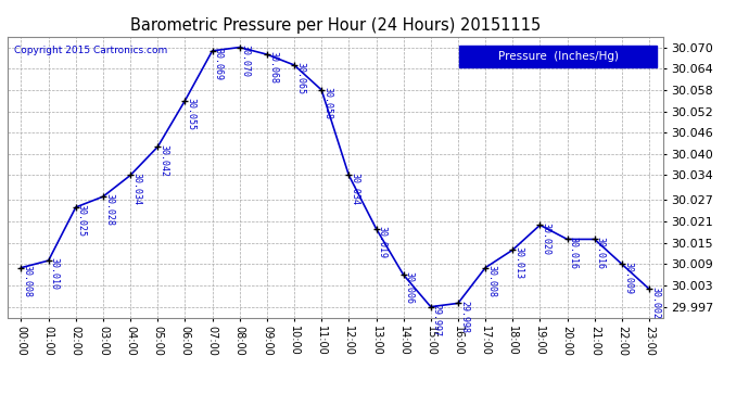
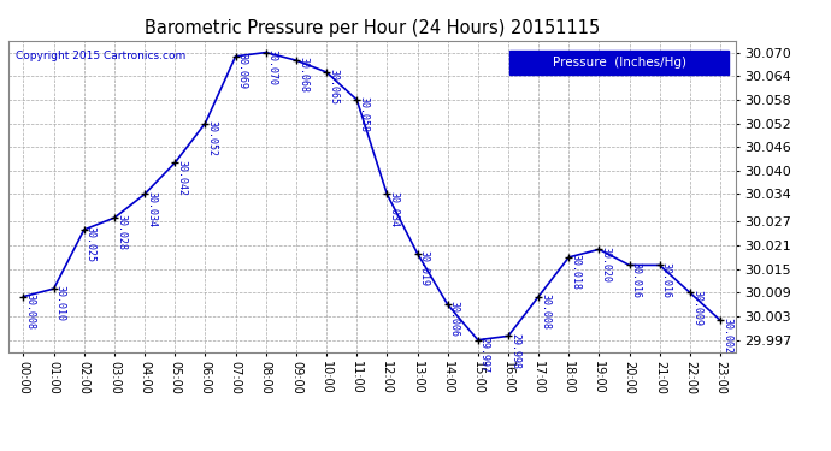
06:00: 30.055 -> 30.052
18:00: 30.013 -> 30.018
